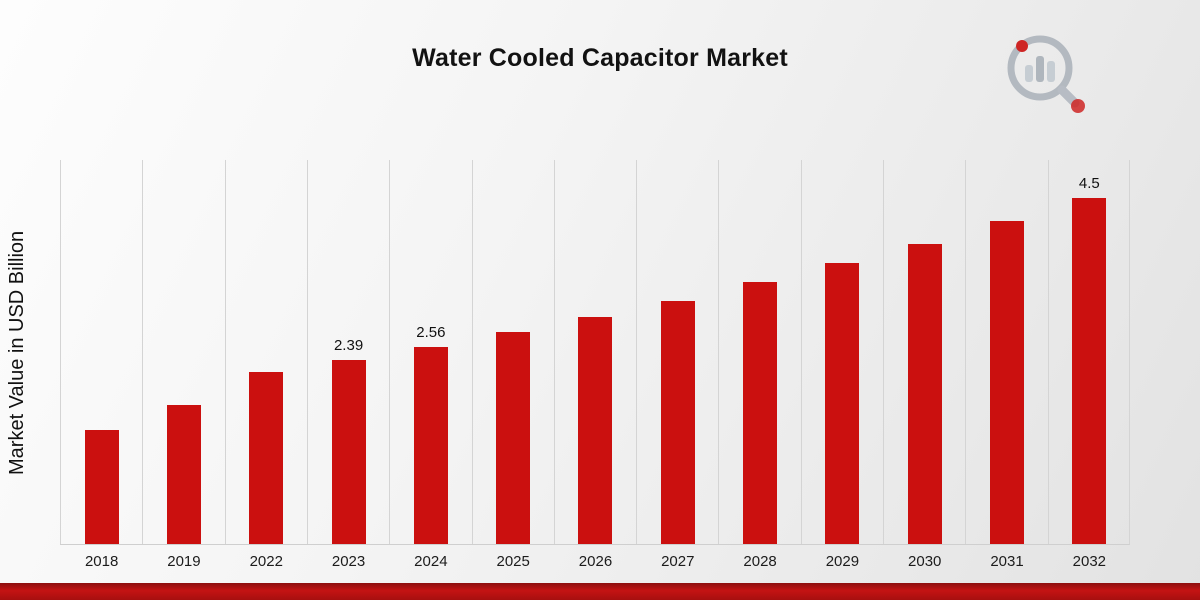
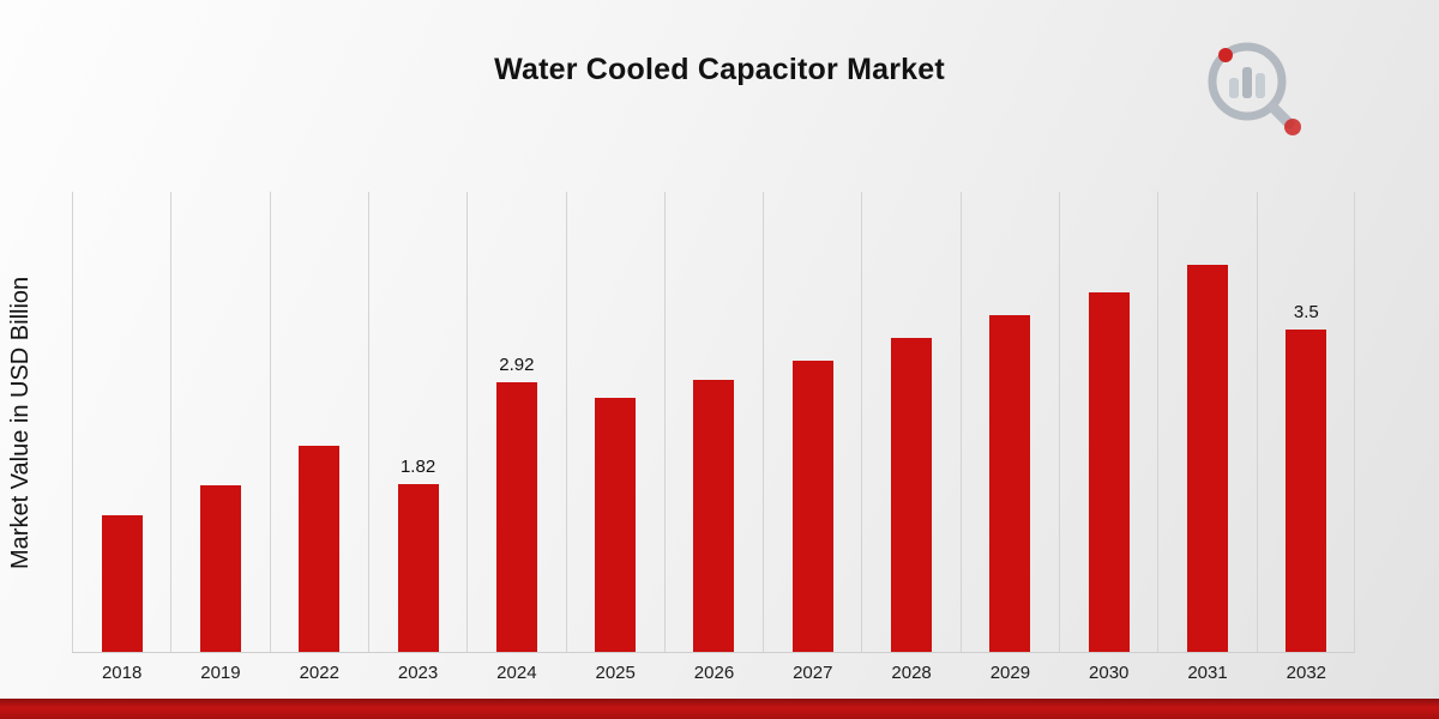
2023: 2.39 -> 1.82
2024: 2.56 -> 2.92
2032: 4.5 -> 3.5
